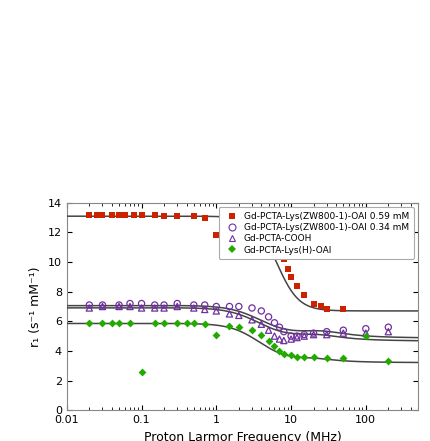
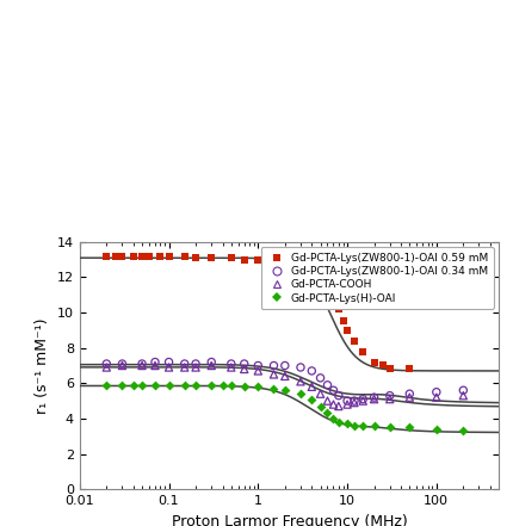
Gd-PCTA-Lys(H)-OAI/0.1: 2.6 -> 5.9
Gd-PCTA-Lys(ZW800-1)-OAI 0.59 mM/1: 11.8 -> 13.0
Gd-PCTA-Lys(H)-OAI/1: 5.1 -> 5.8
Gd-PCTA-Lys(H)-OAI/100: 5.0 -> 3.4
